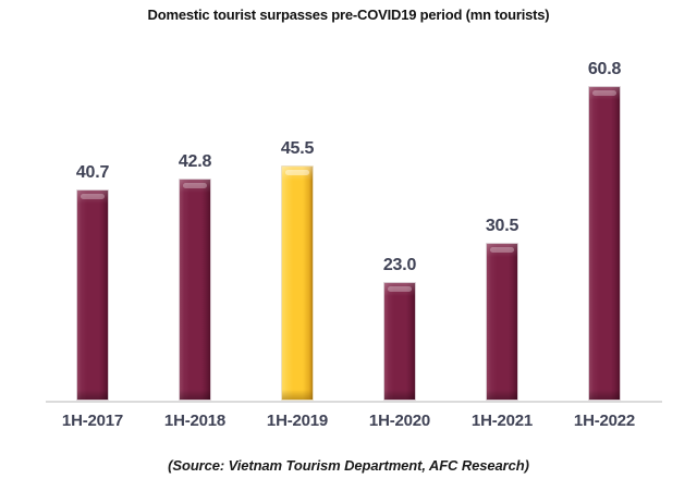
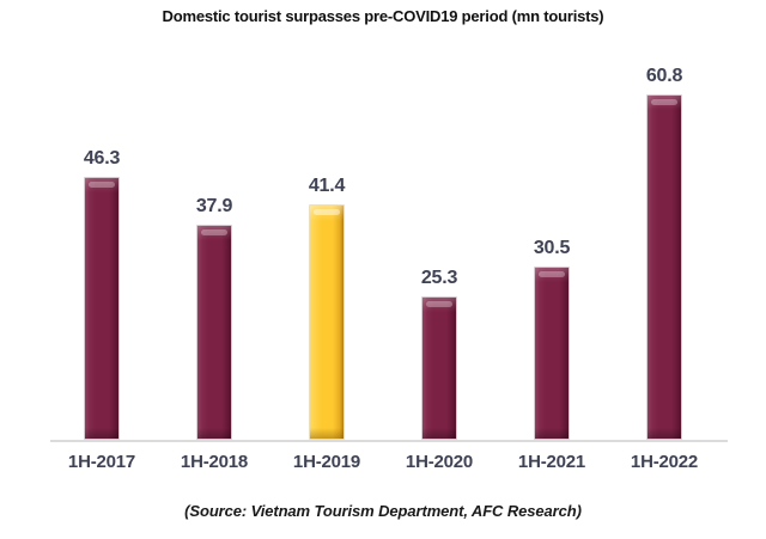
1H-2017: 40.7 -> 46.3
1H-2018: 42.8 -> 37.9
1H-2019: 45.5 -> 41.4
1H-2020: 23.0 -> 25.3
